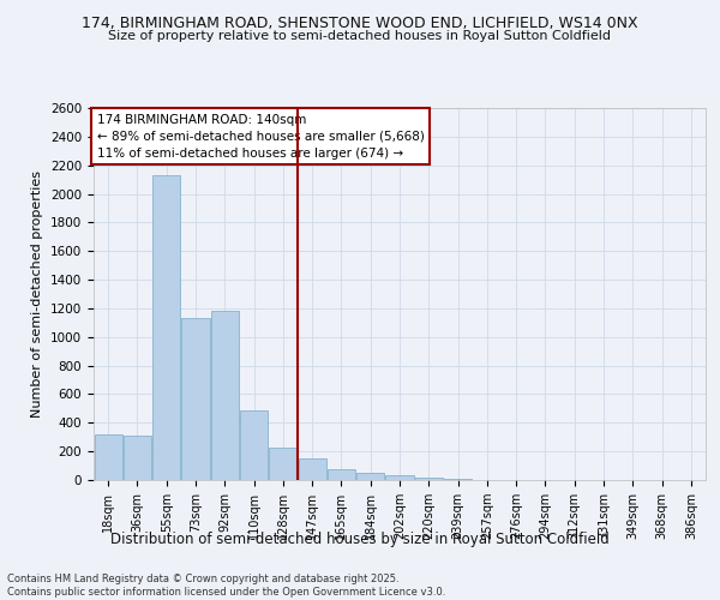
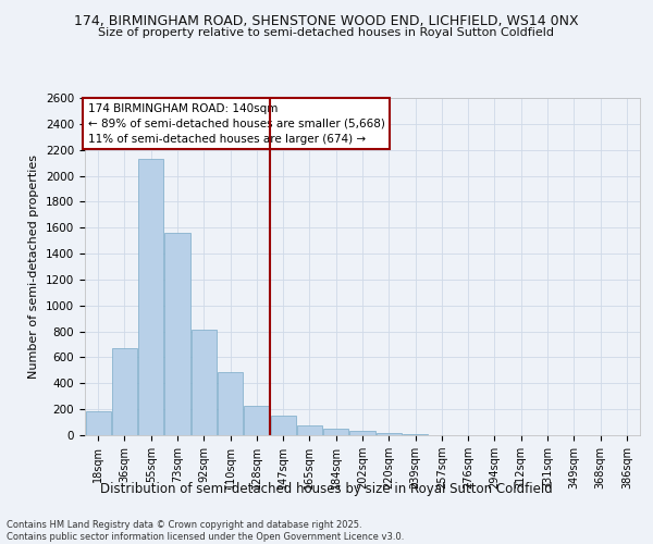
18sqm: 320 -> 180
36sqm: 310 -> 670
73sqm: 1130 -> 1560
92sqm: 1180 -> 810
